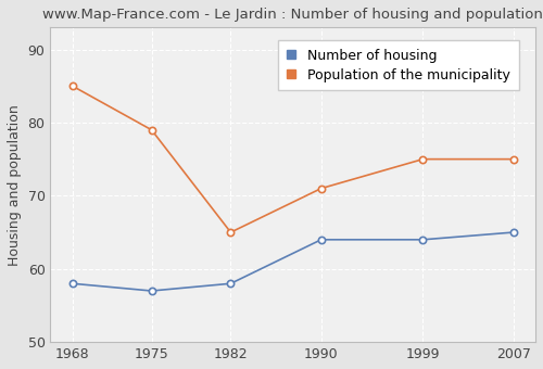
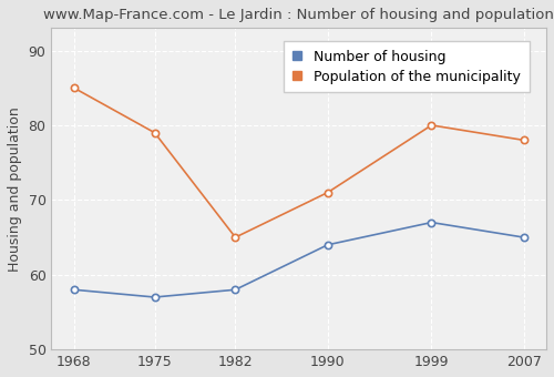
Number of housing/1999: 64 -> 67
Population of the municipality/1999: 75 -> 80
Population of the municipality/2007: 75 -> 78
